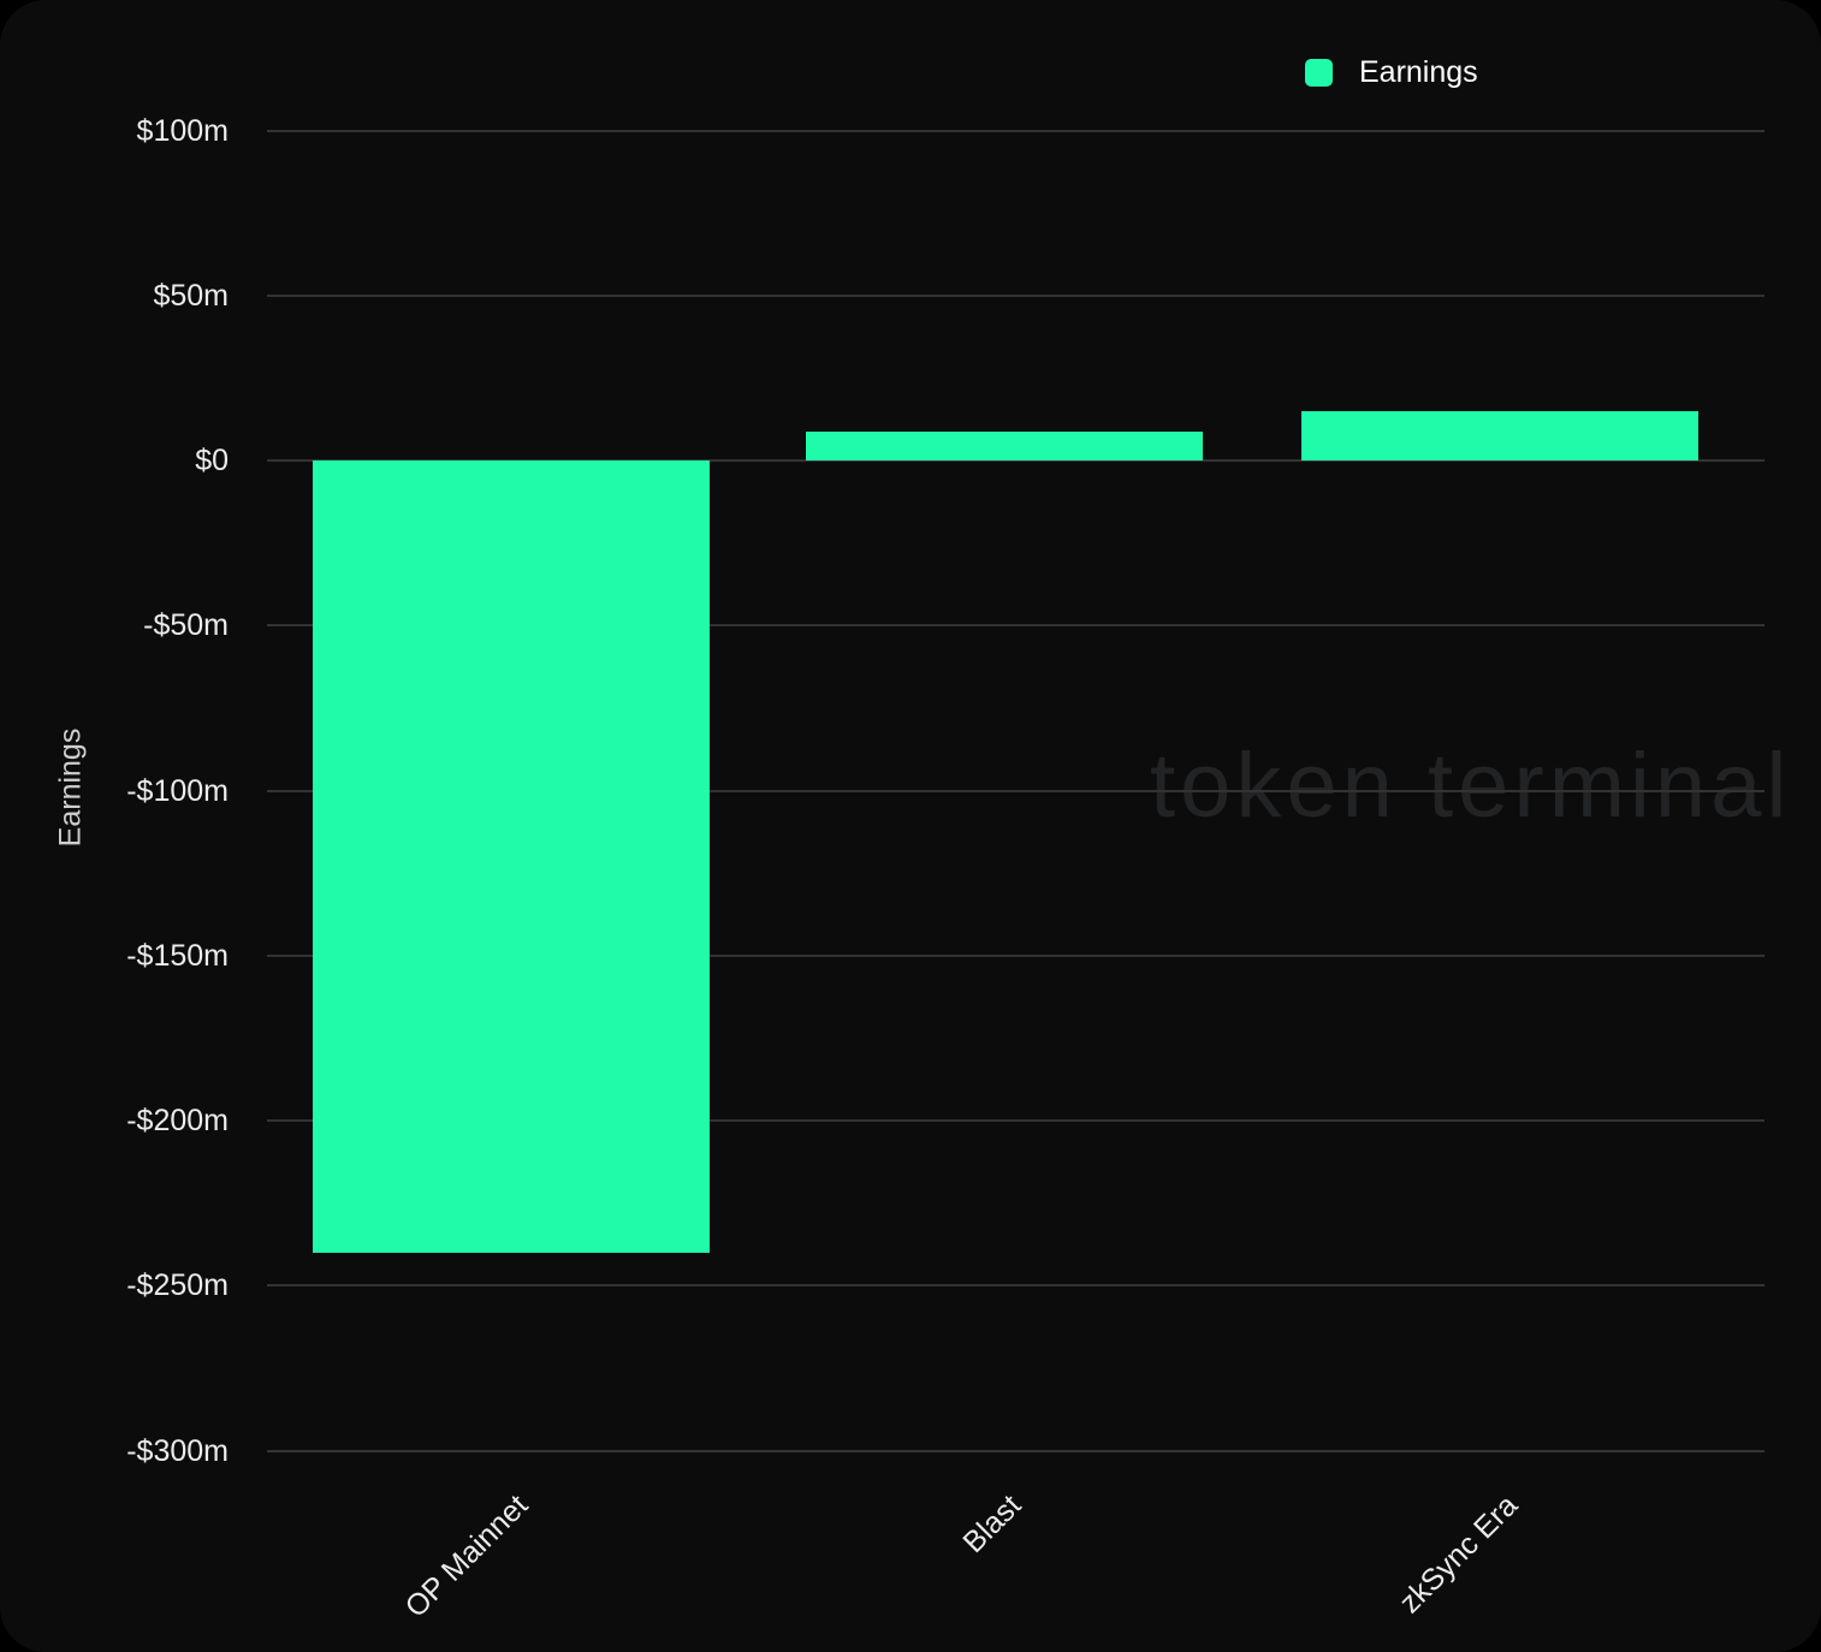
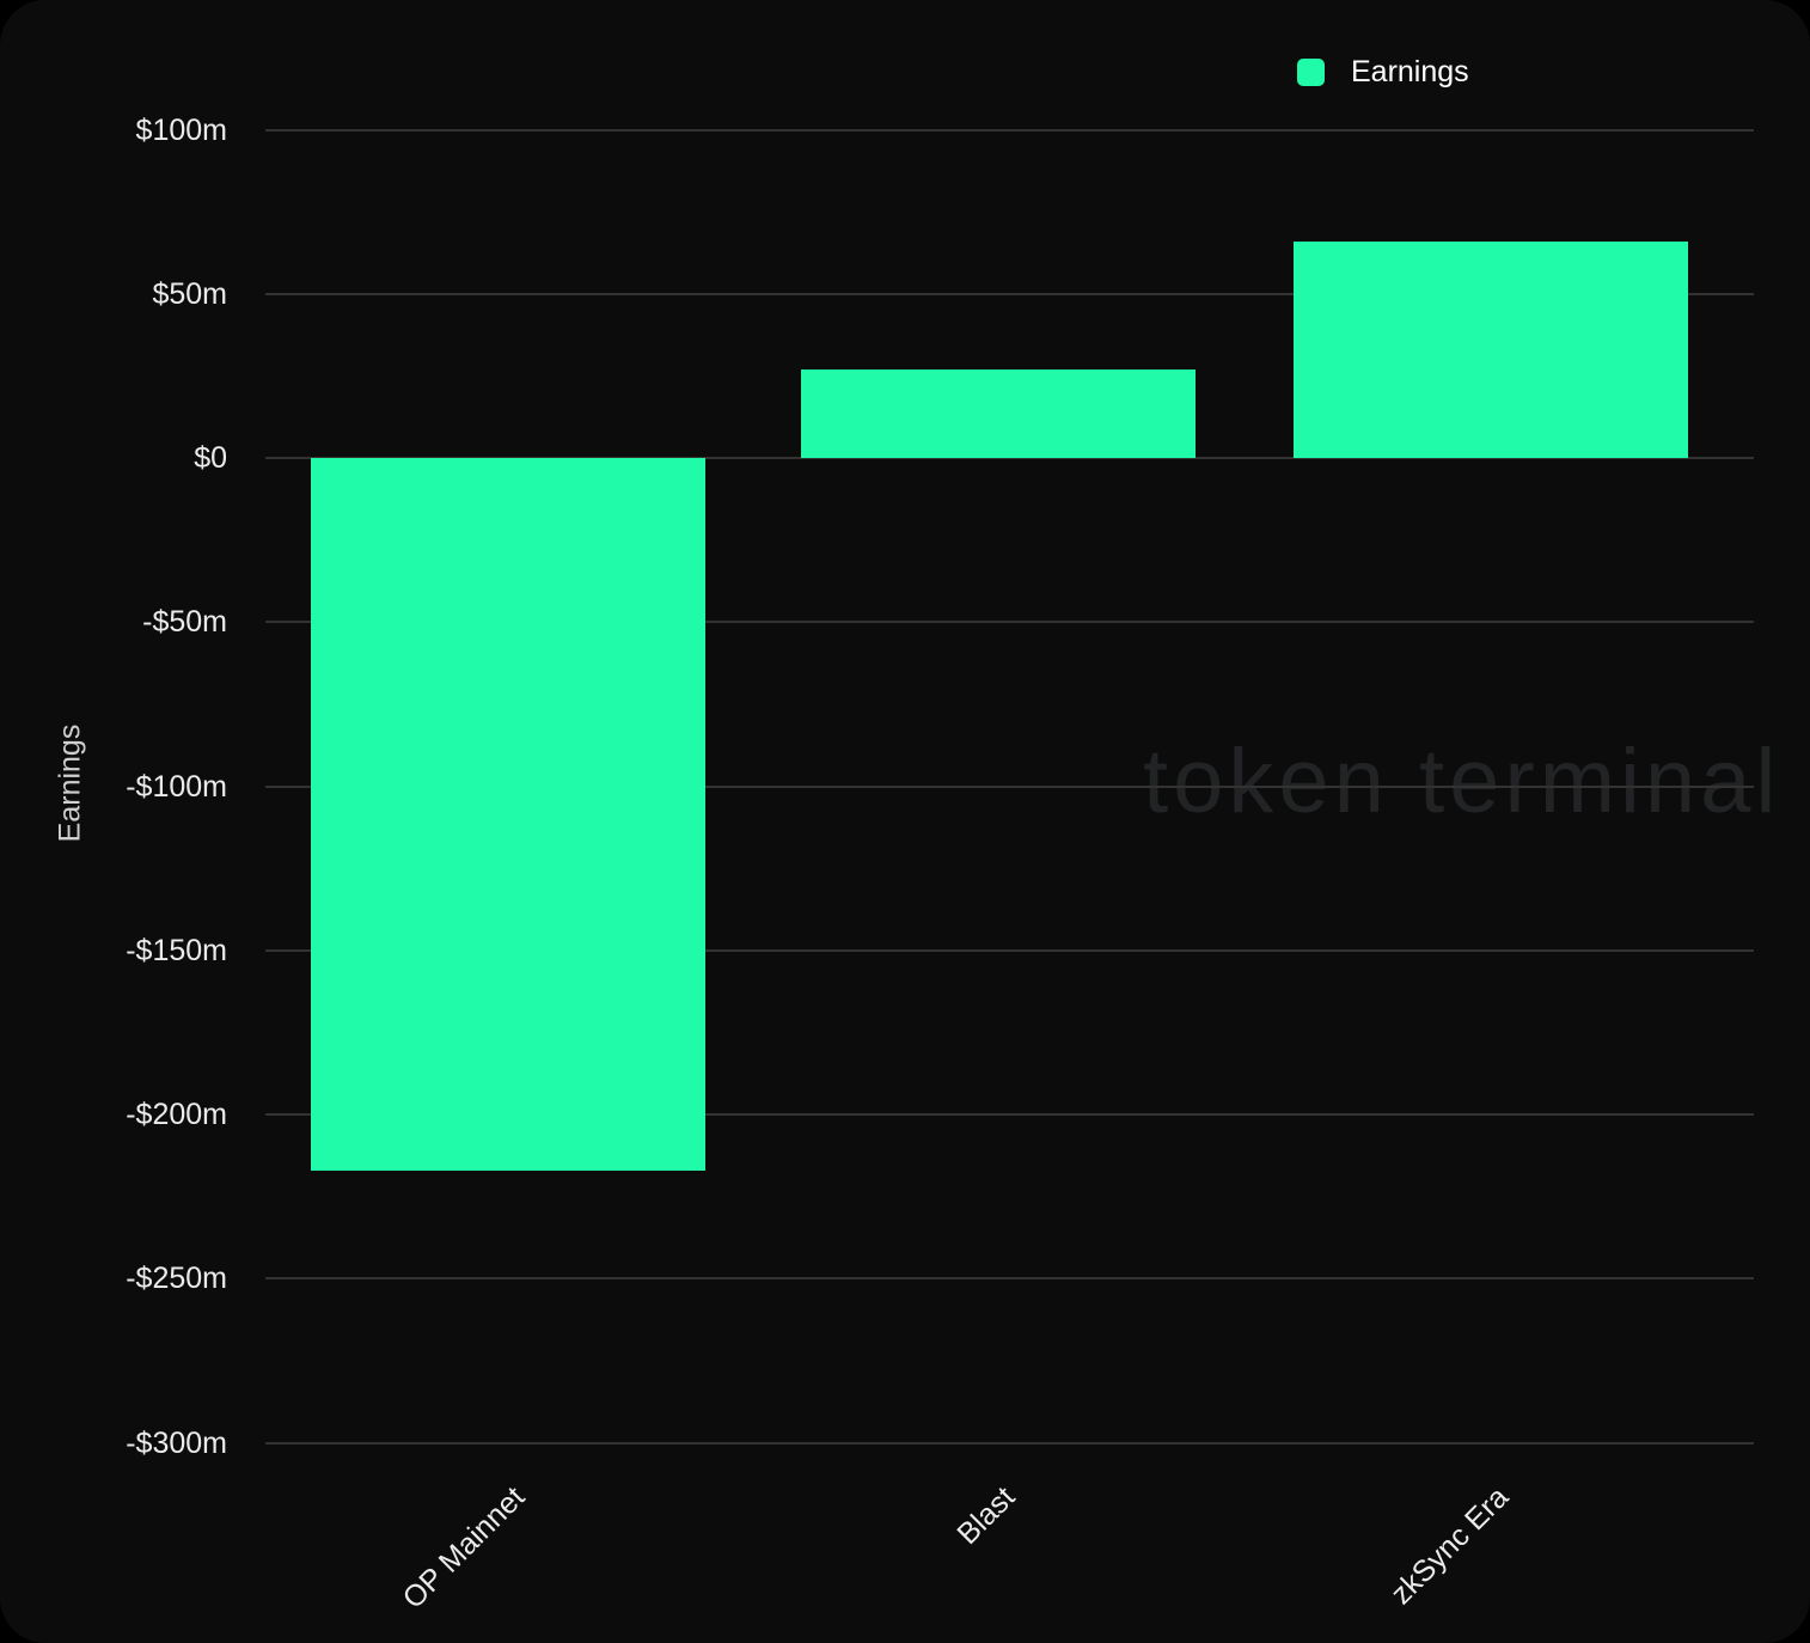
OP Mainnet: -$240m -> -$217m
Blast: $9m -> $27m
zkSync Era: $15m -> $66m
